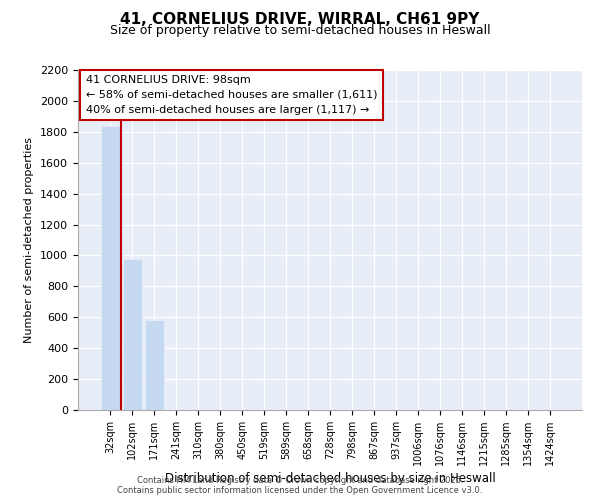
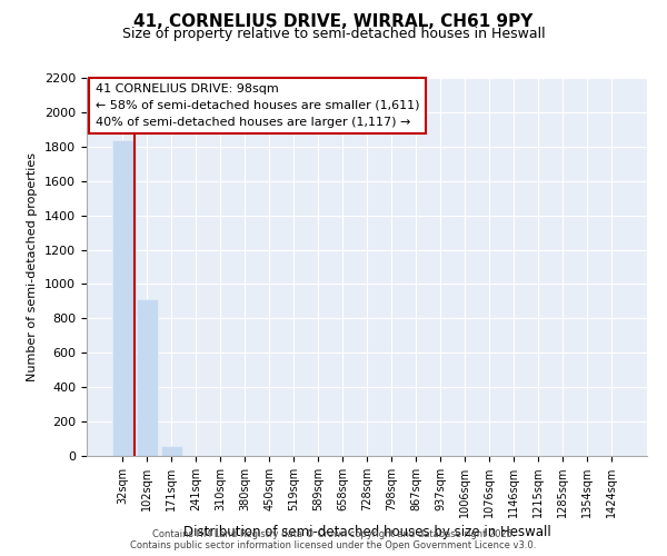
102sqm: 980 -> 910
171sqm: 580 -> 60
